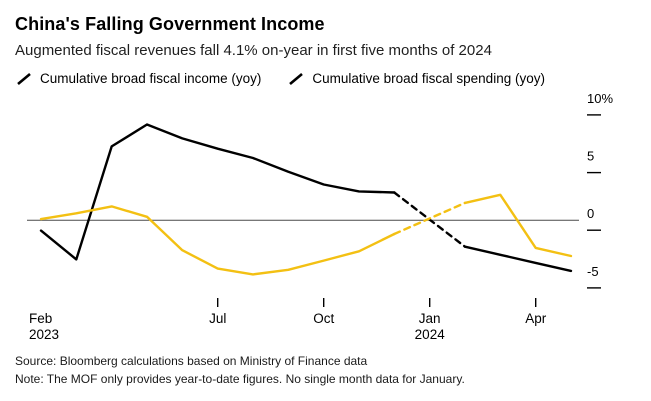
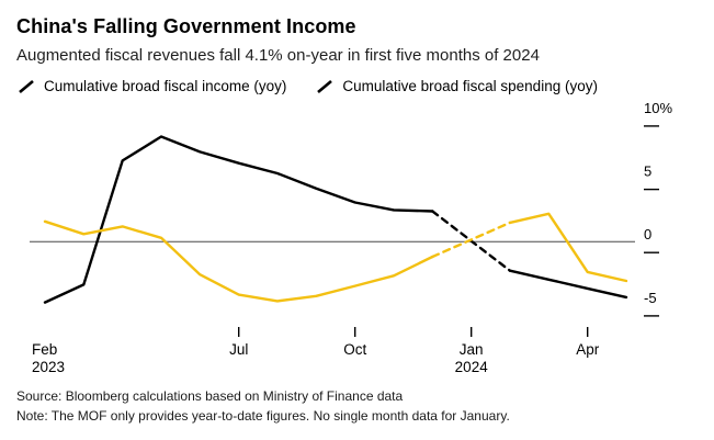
Cumulative broad fiscal income (yoy)/Feb 2023: -0.9% -> -4.8%
Cumulative broad fiscal spending (yoy)/Feb 2023: 0.1% -> 1.6%
